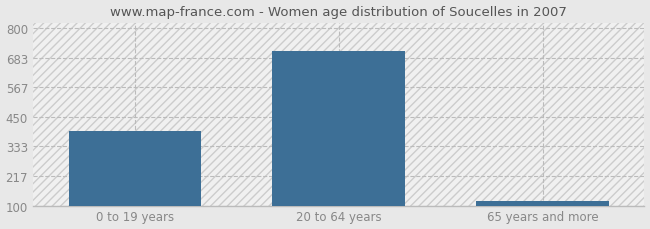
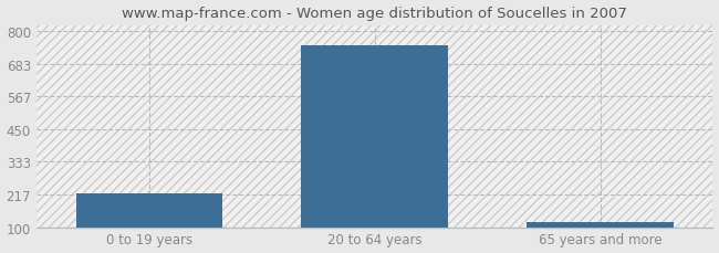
0 to 19 years: 392 -> 220
20 to 64 years: 710 -> 750
